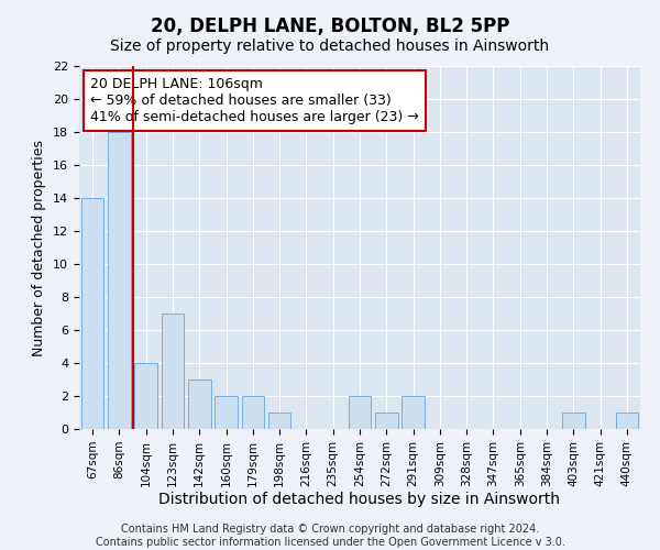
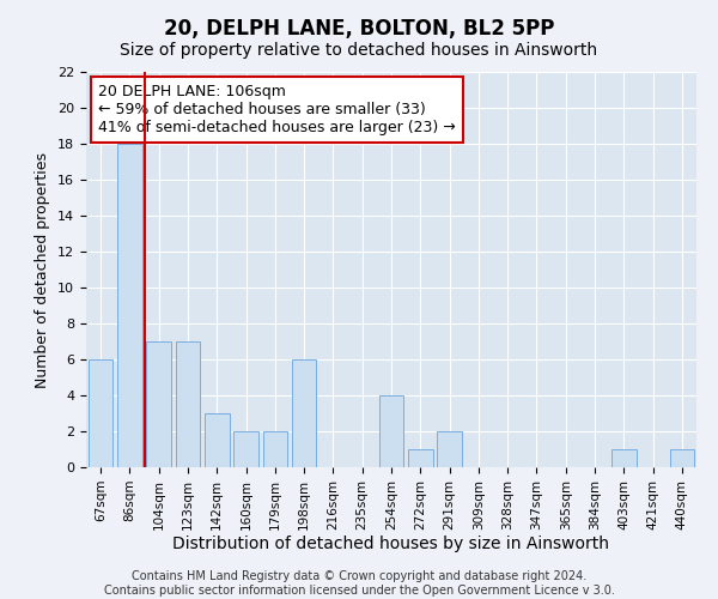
67sqm: 14 -> 6
104sqm: 4 -> 7
198sqm: 1 -> 6
254sqm: 2 -> 4
